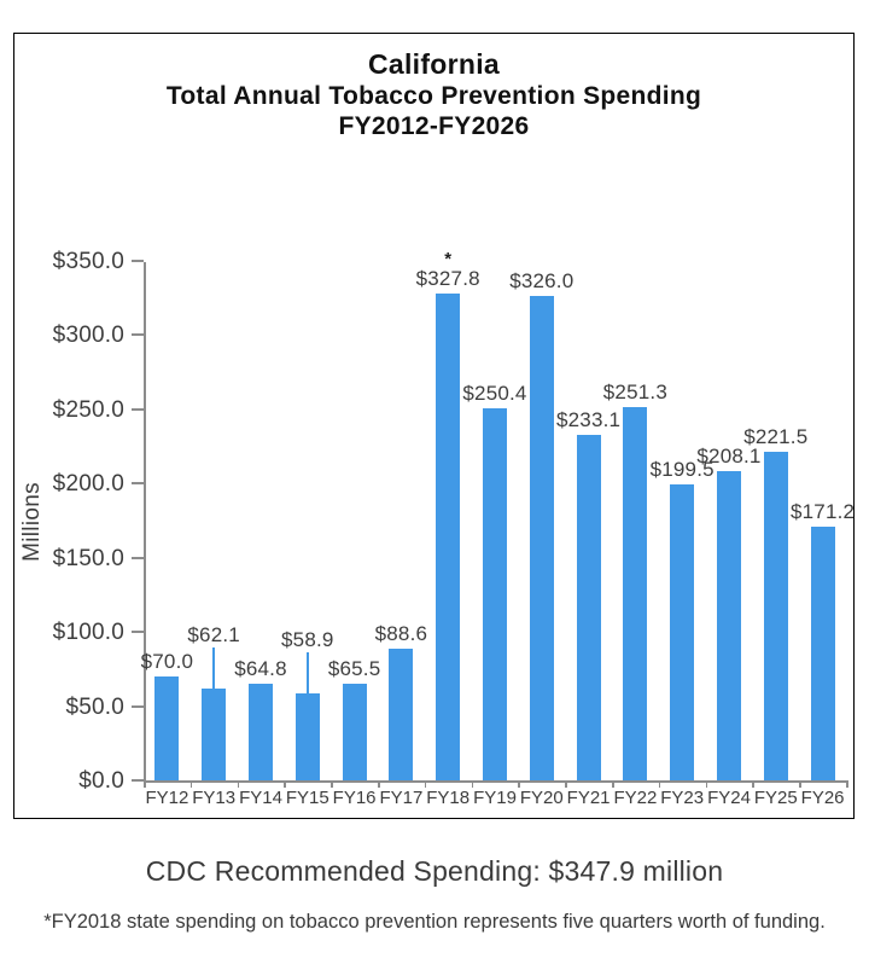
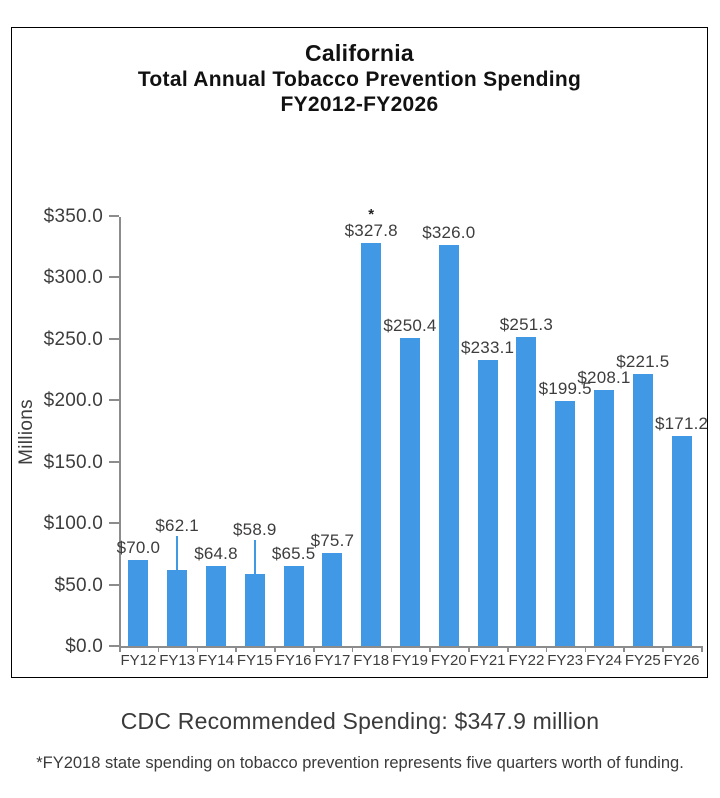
FY17: $88.6 -> $75.7
